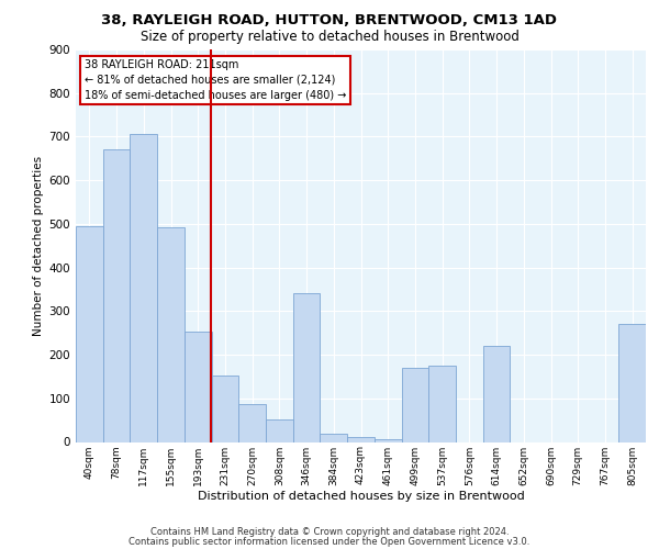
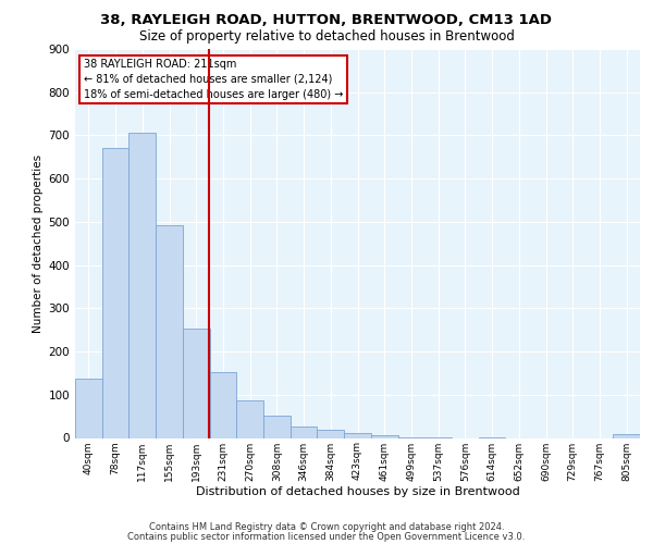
40sqm: 495 -> 138
346sqm: 340 -> 27
499sqm: 170 -> 2
537sqm: 175 -> 1
614sqm: 220 -> 1
805sqm: 270 -> 8
